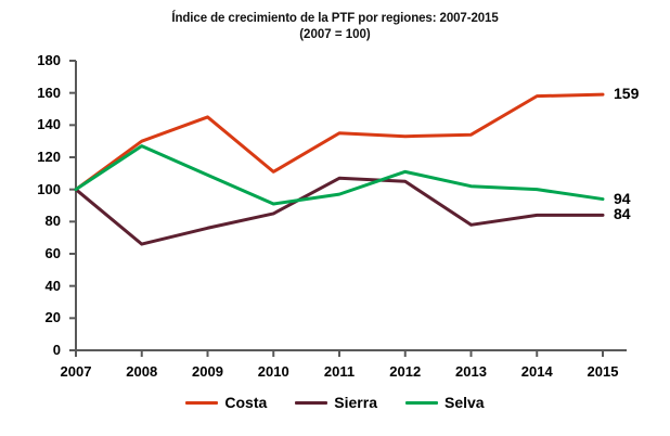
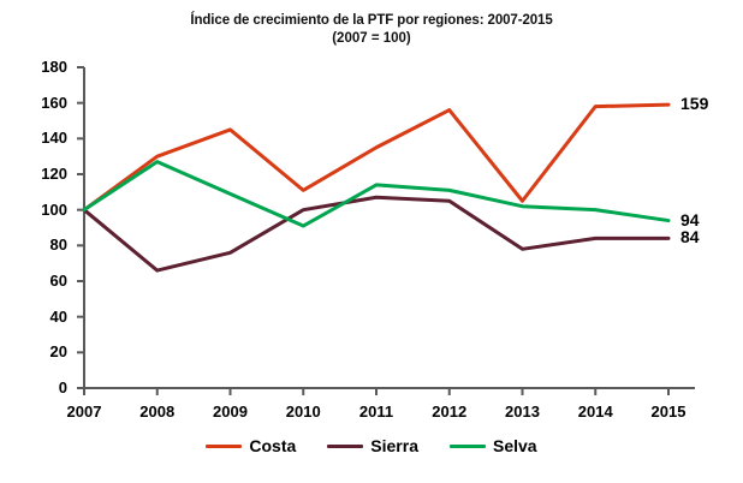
Sierra/2010: 85 -> 100
Selva/2011: 97 -> 114
Costa/2012: 133 -> 156
Costa/2013: 134 -> 105
